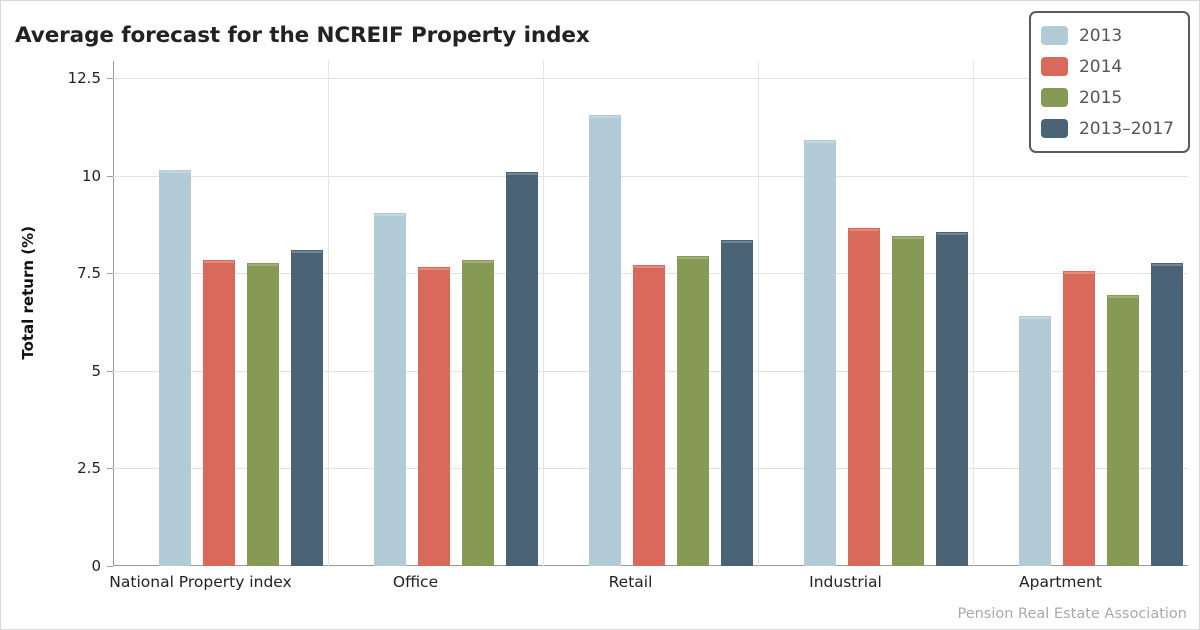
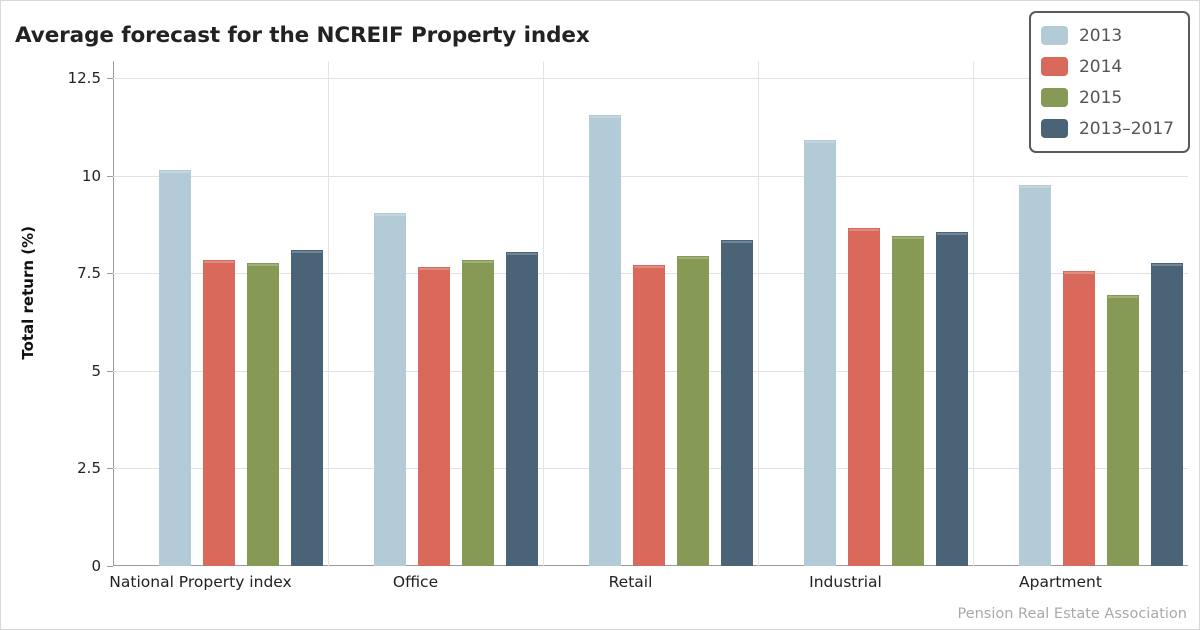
2013–2017/Office: 10.1 -> 8.1
2013/Apartment: 6.4 -> 9.8
